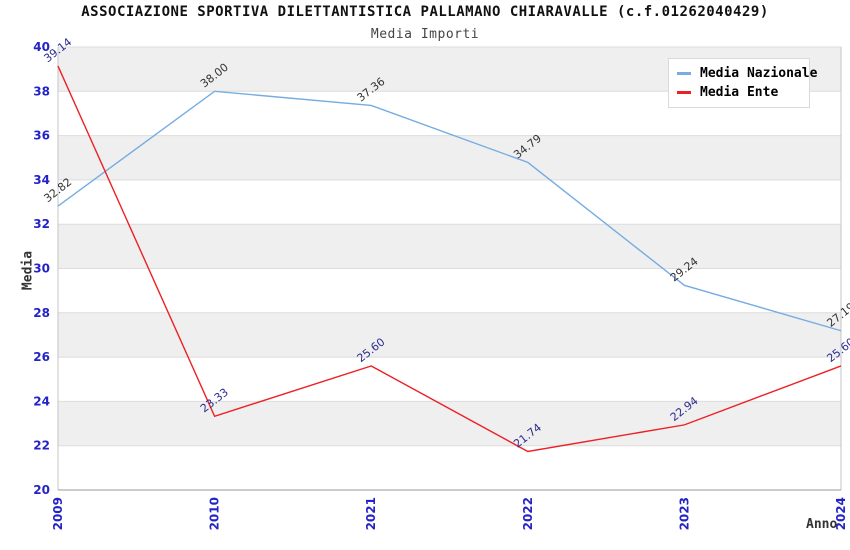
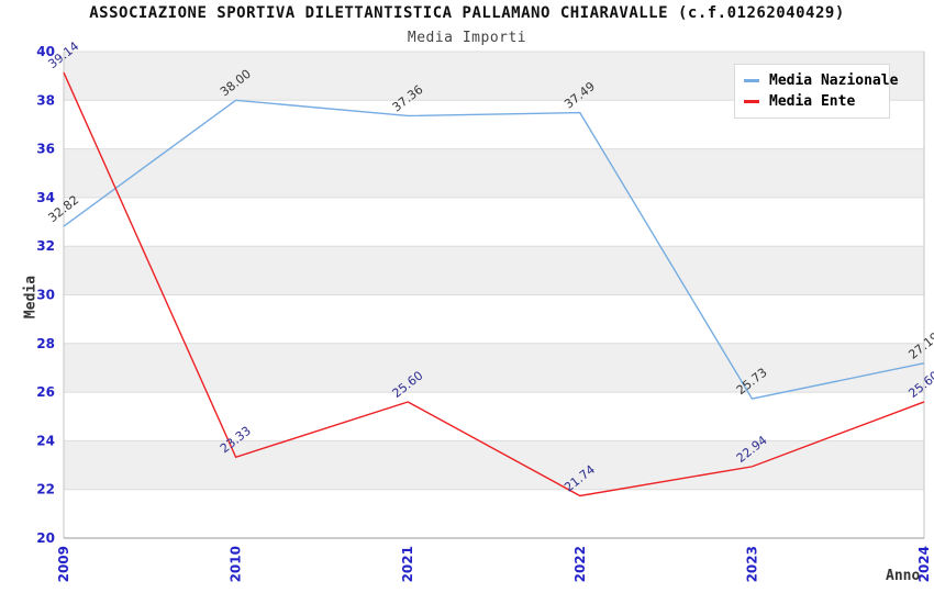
Media Nazionale/2022: 34.79 -> 37.49
Media Nazionale/2023: 29.24 -> 25.73
